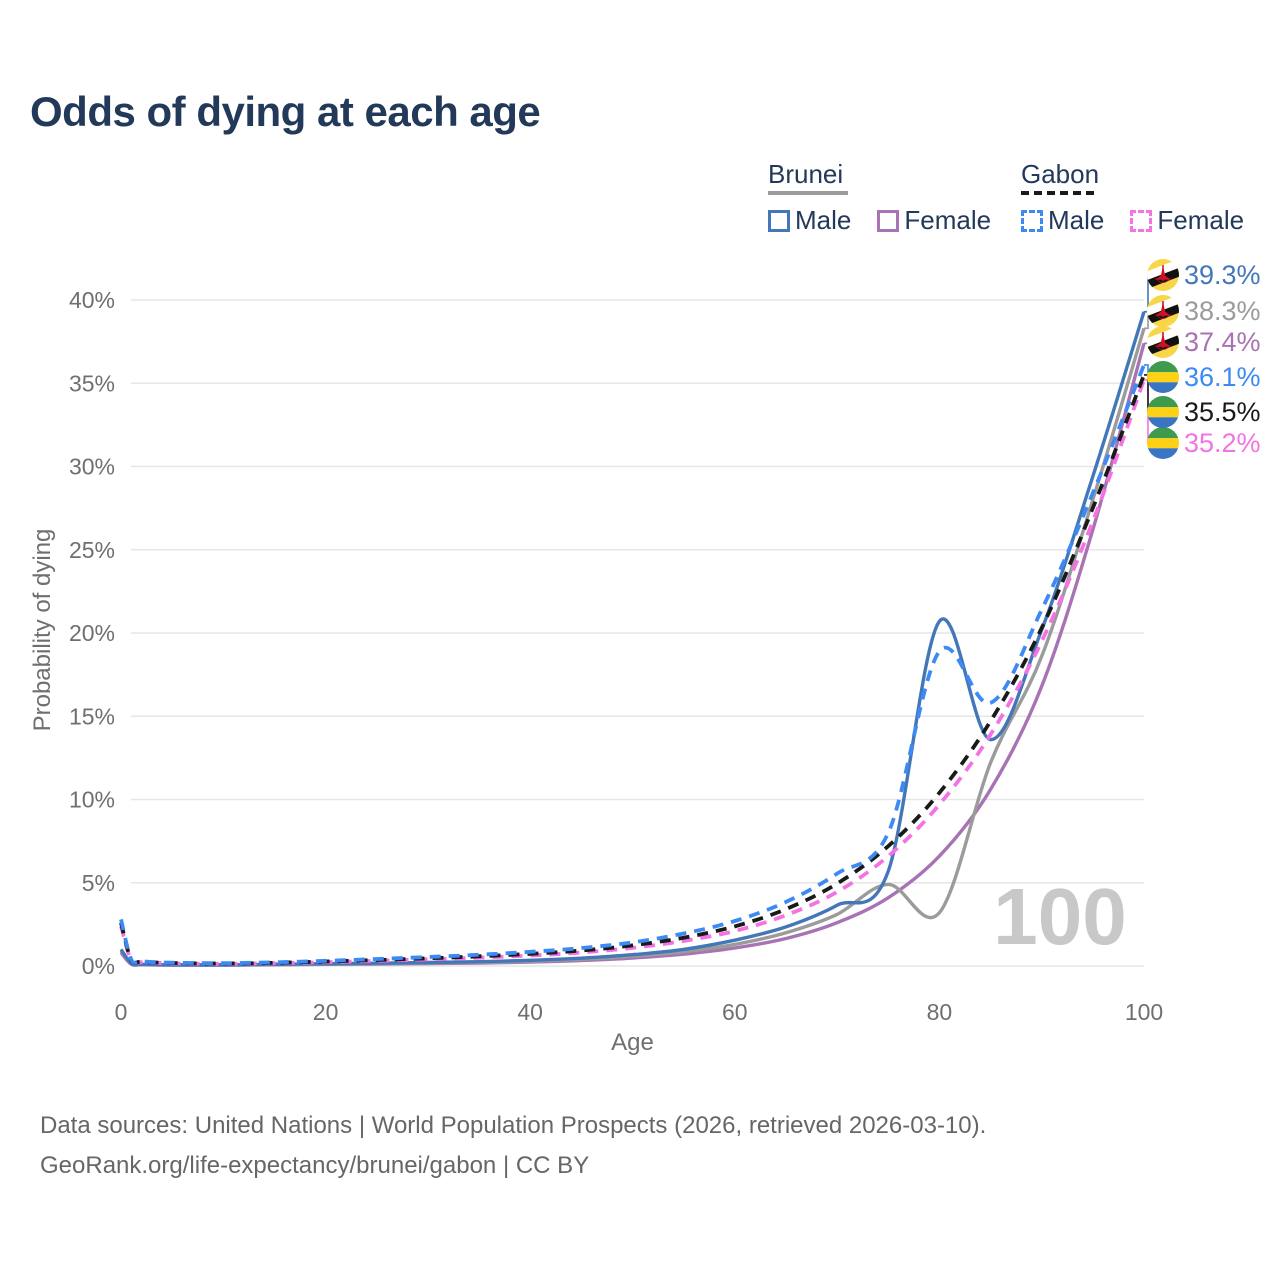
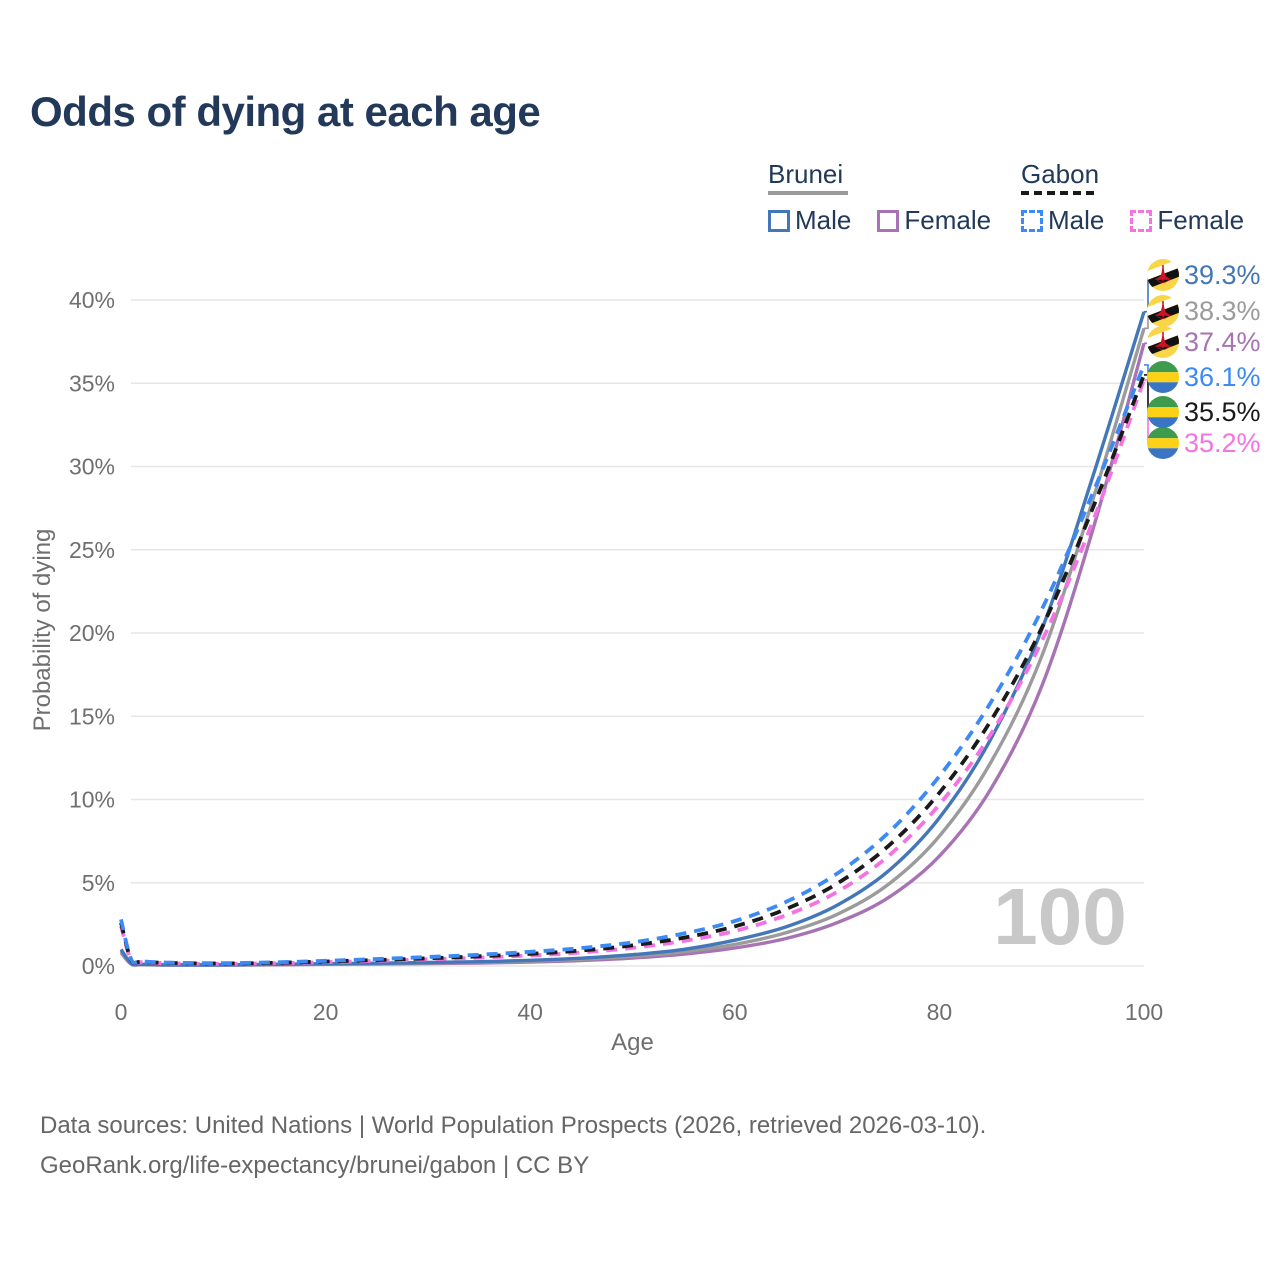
Brunei/80: 3.2% -> 7.8%
Brunei Male/80: 20.7% -> 8.9%
Gabon Male/80: 18.9% -> 11.4%
